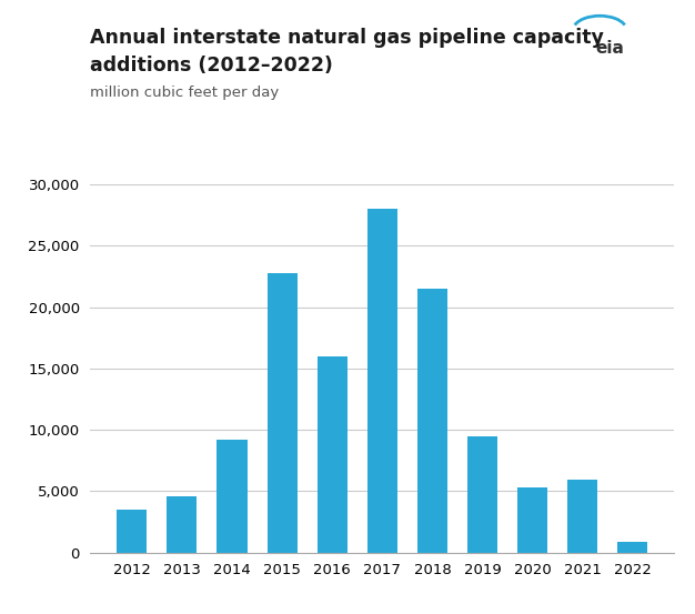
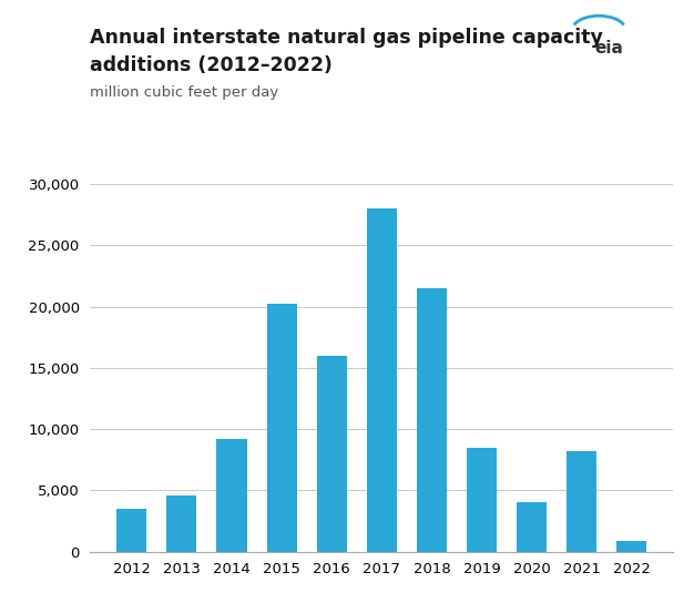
2015: 22,800 -> 20,200
2019: 9,500 -> 8,500
2020: 5,300 -> 4,000
2021: 5,900 -> 8,200
